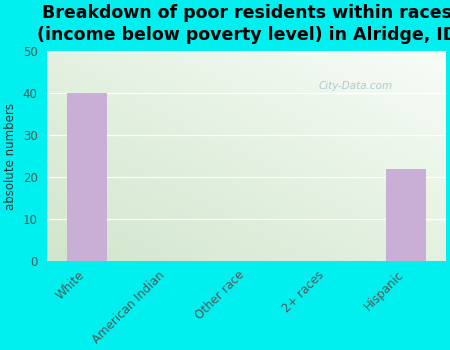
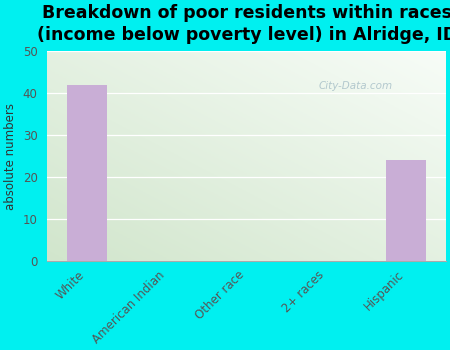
White: 40 -> 42
Hispanic: 22 -> 24
